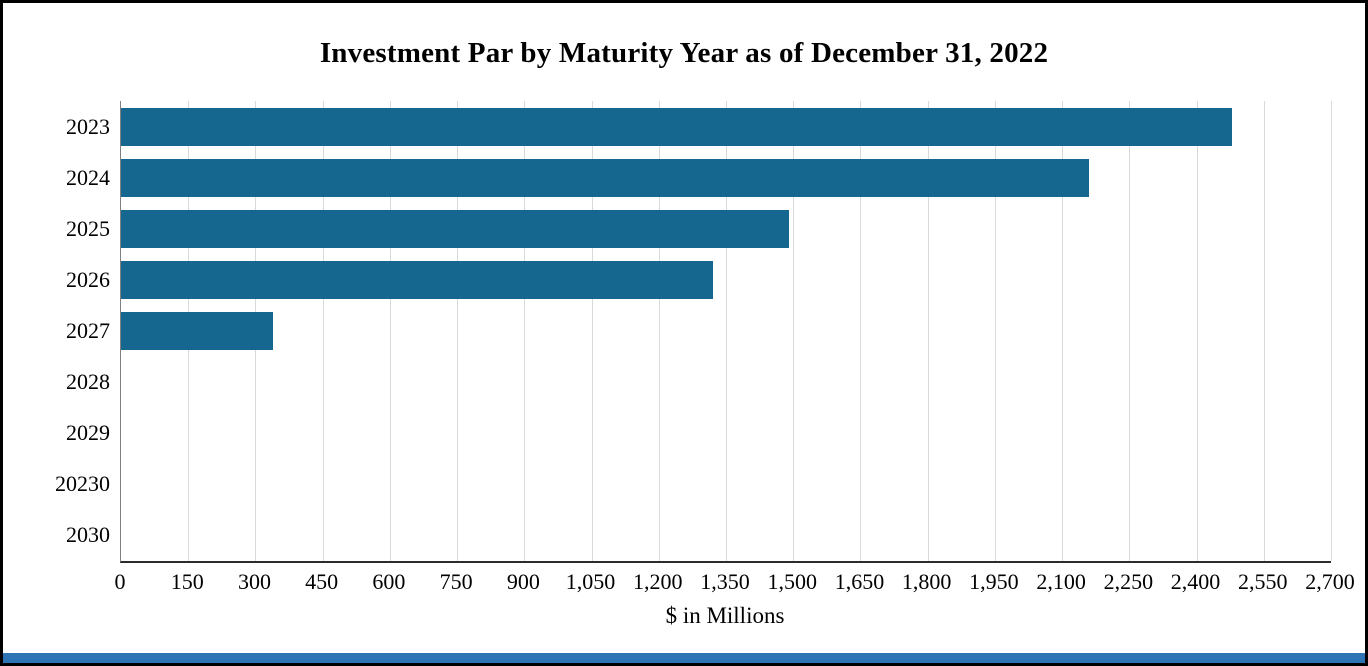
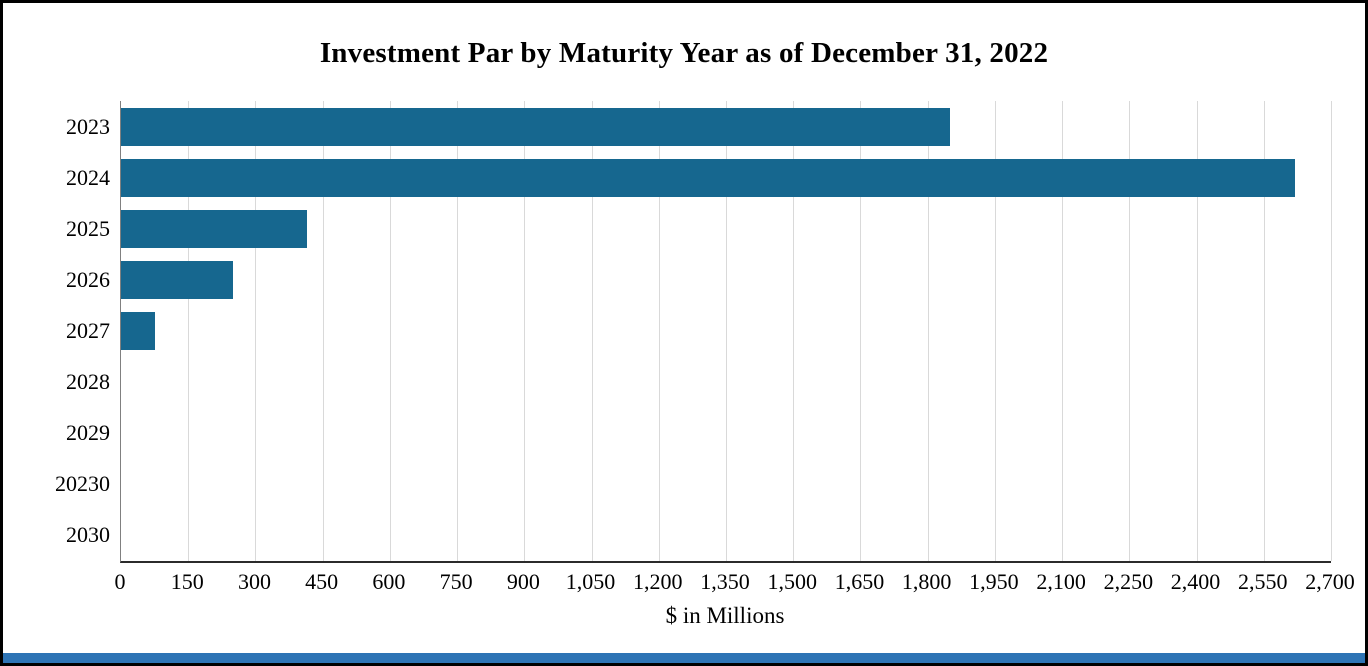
2023: 2480 -> 1850
2024: 2160 -> 2620
2025: 1490 -> 420
2026: 1320 -> 250
2027: 340 -> 80
